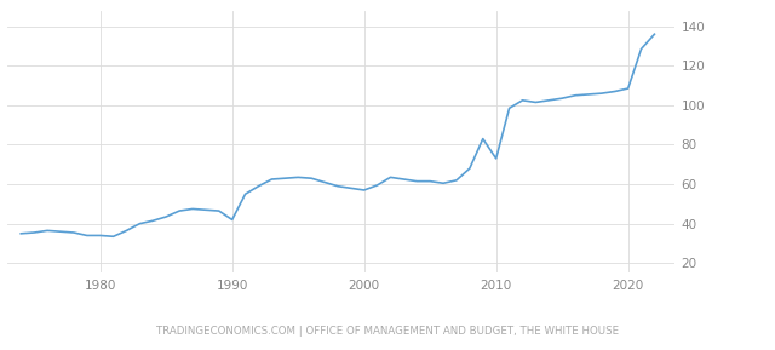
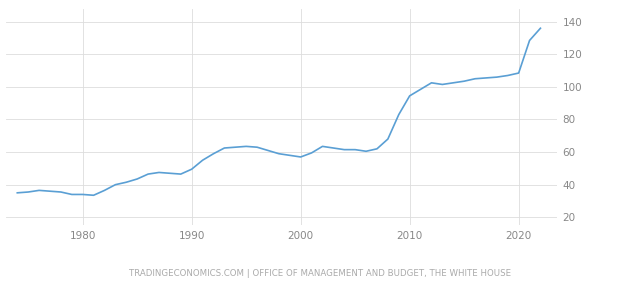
1990: 42 -> 50
2010: 73 -> 94
